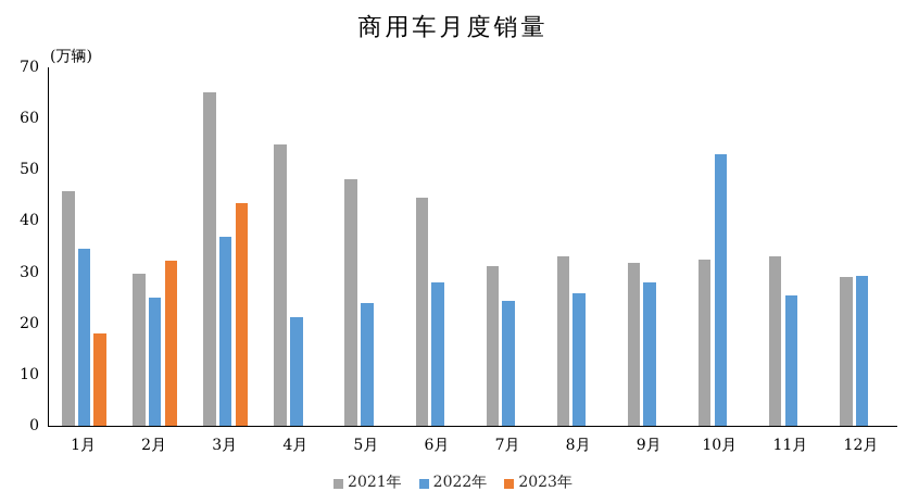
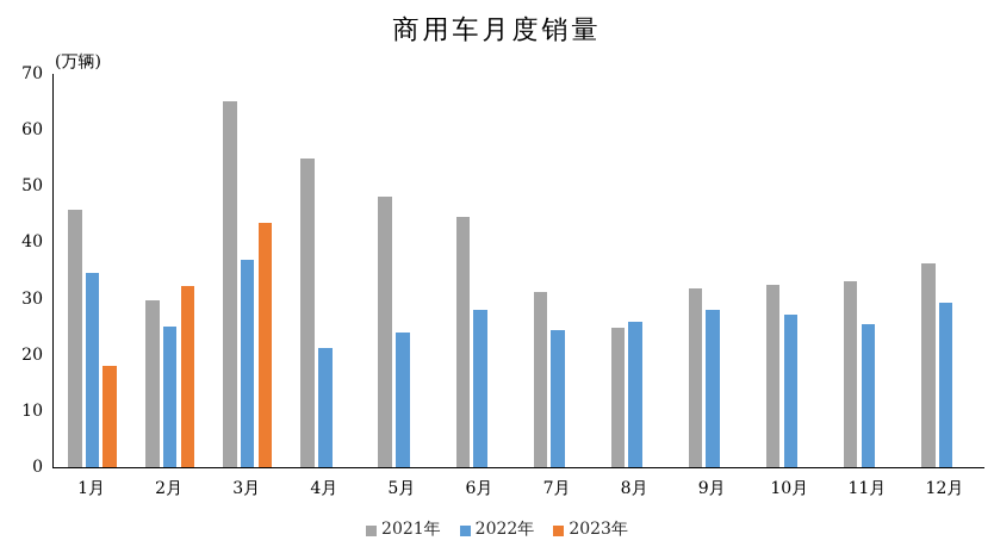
2021年/8月: 33 -> 25
2022年/10月: 53 -> 27
2021年/12月: 29 -> 36
